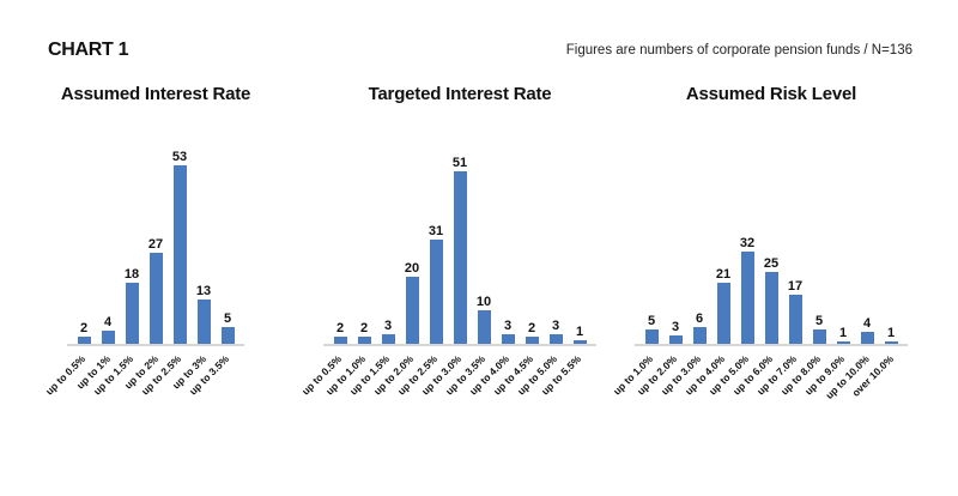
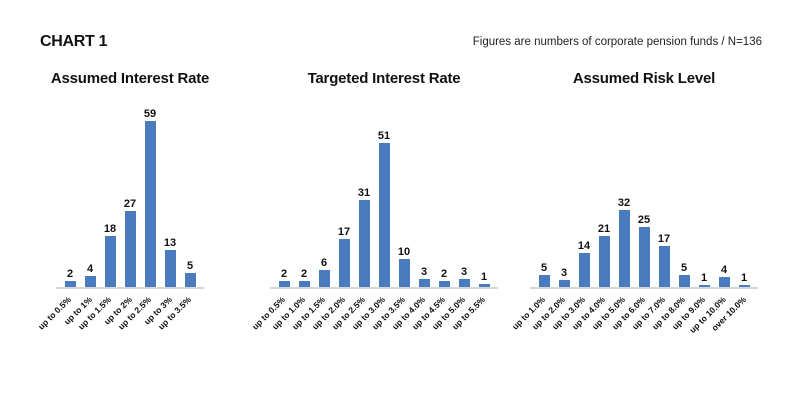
Assumed Interest Rate/up to 2.5%: 53 -> 59
Targeted Interest Rate/up to 1.5%: 3 -> 6
Targeted Interest Rate/up to 2.0%: 20 -> 17
Assumed Risk Level/up to 3.0%: 6 -> 14
